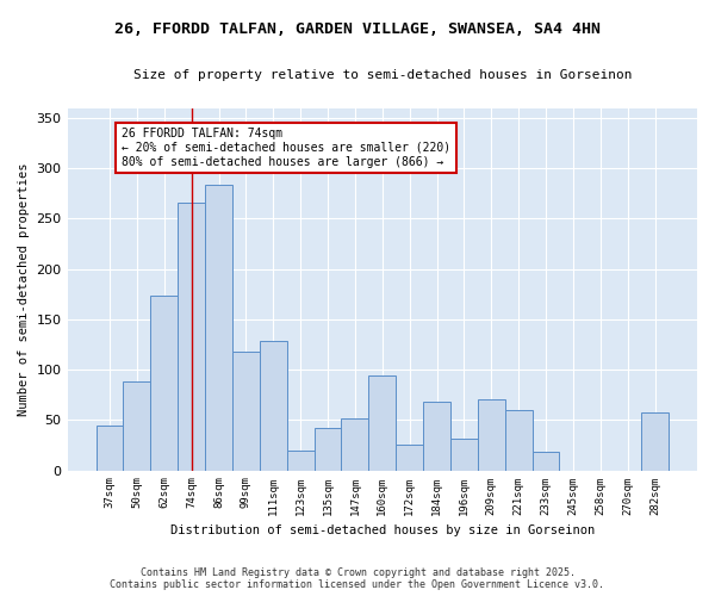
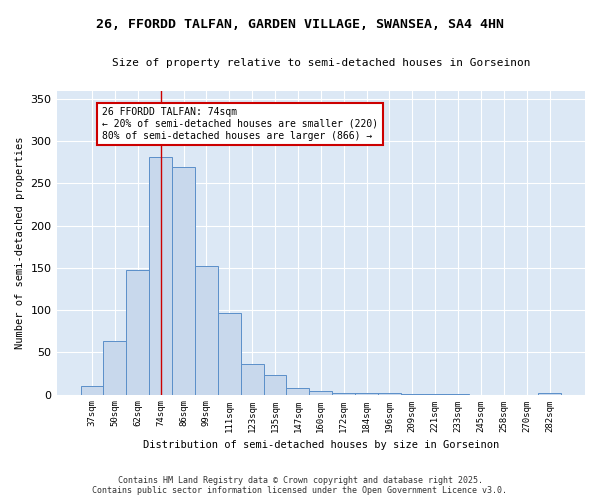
37sqm: 44 -> 10
50sqm: 88 -> 63
62sqm: 174 -> 148
74sqm: 266 -> 281
86sqm: 284 -> 270
99sqm: 118 -> 152
111sqm: 128 -> 97
123sqm: 20 -> 36
135sqm: 42 -> 23
147sqm: 52 -> 8
160sqm: 94 -> 4
172sqm: 26 -> 2
184sqm: 68 -> 2
196sqm: 32 -> 2
209sqm: 70 -> 1
221sqm: 60 -> 1
233sqm: 18 -> 1
282sqm: 58 -> 2
